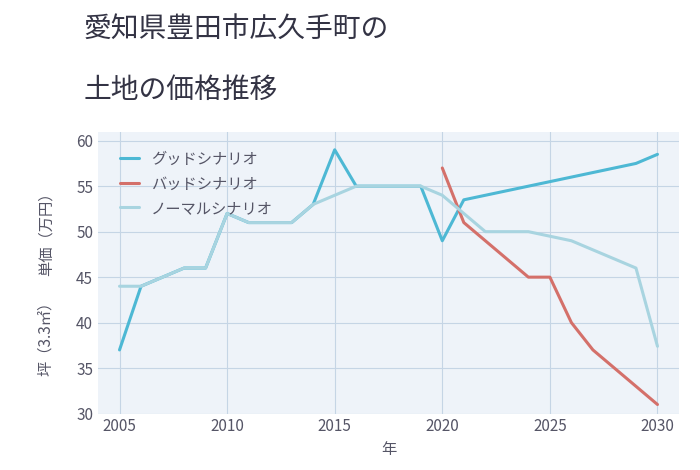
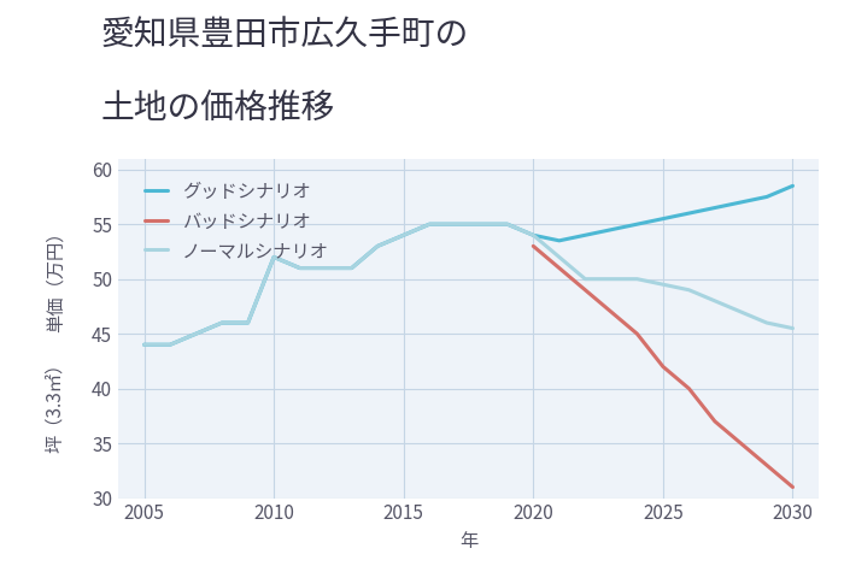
グッドシナリオ/2005: 37.0 -> 44.0
グッドシナリオ/2015: 59.0 -> 54.0
グッドシナリオ/2020: 49.0 -> 54.0
バッドシナリオ/2020: 57 -> 53
バッドシナリオ/2025: 45 -> 42
ノーマルシナリオ/2030: 37.4 -> 45.5
